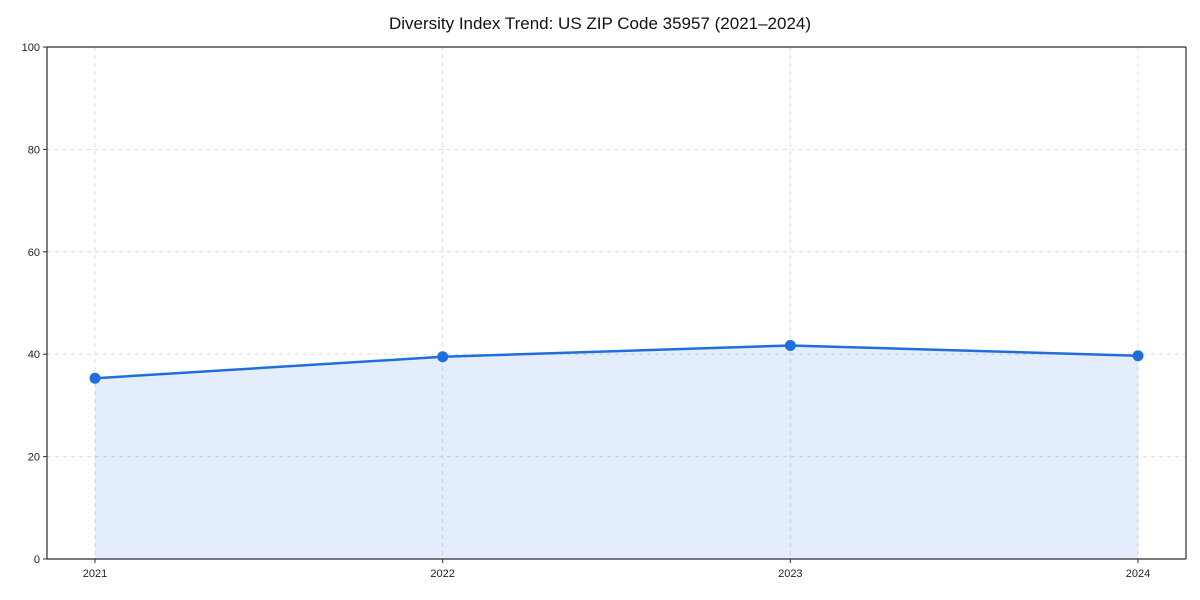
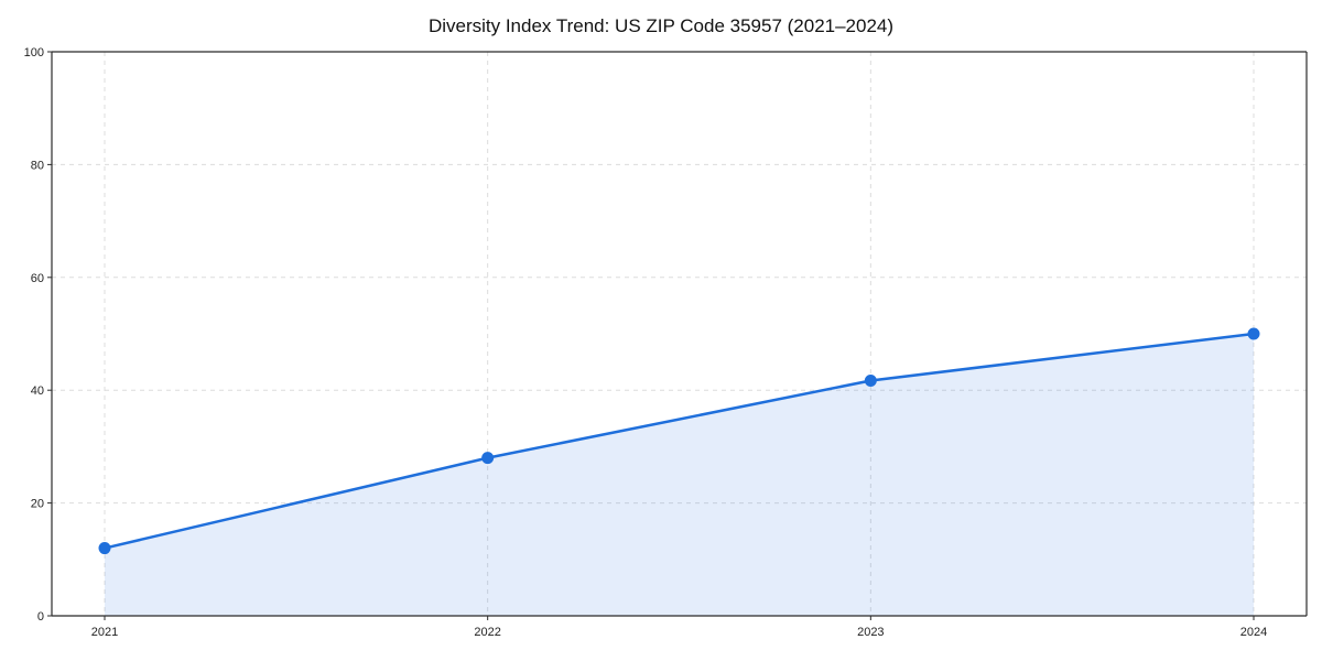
2021: 35 -> 12
2022: 40 -> 28
2024: 40 -> 50
